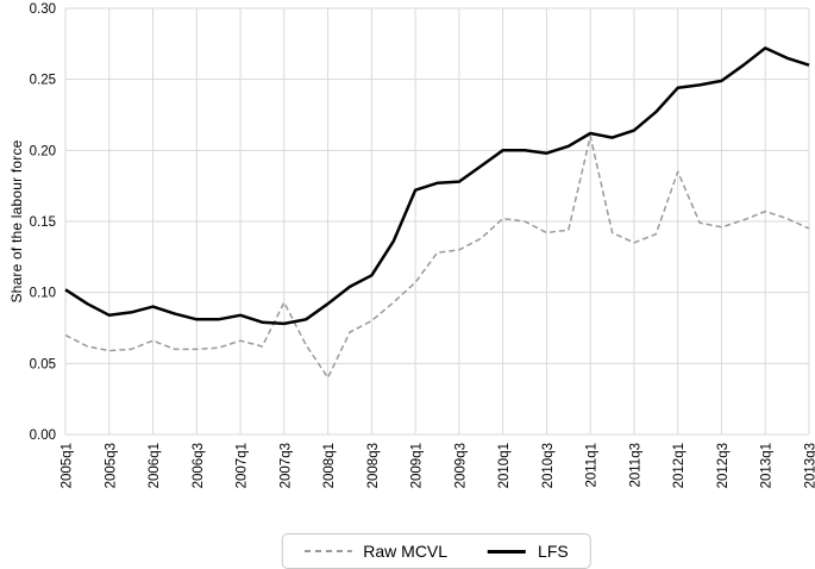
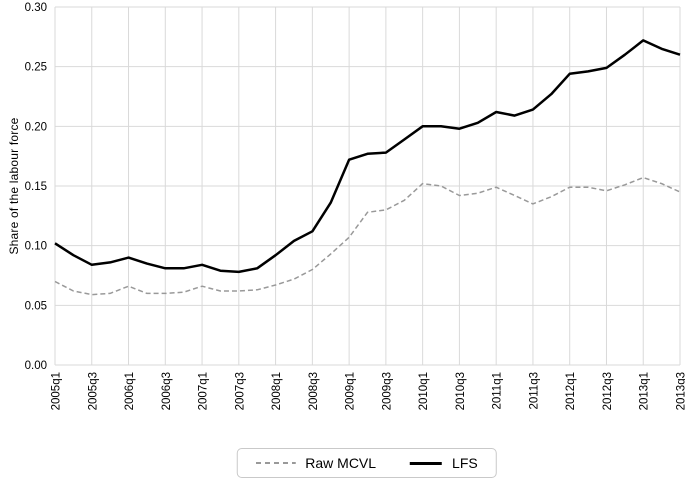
Raw MCVL/2007q3: 0.093 -> 0.062
Raw MCVL/2008q1: 0.040 -> 0.067
Raw MCVL/2011q1: 0.210 -> 0.149
Raw MCVL/2012q1: 0.185 -> 0.149
